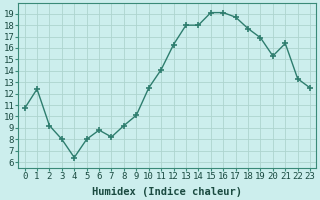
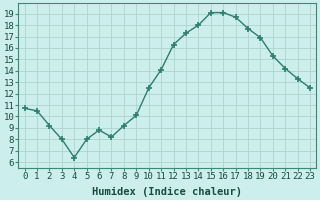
1: 12.4 -> 10.5
13: 18.0 -> 17.3
21: 16.4 -> 14.2
